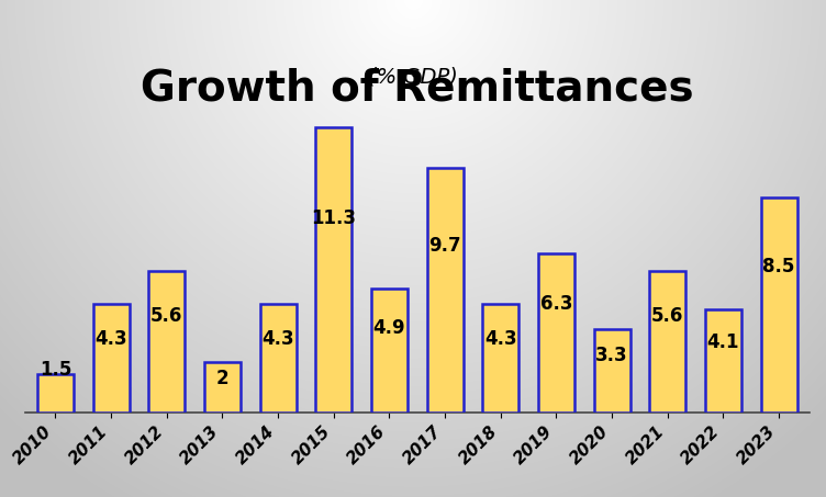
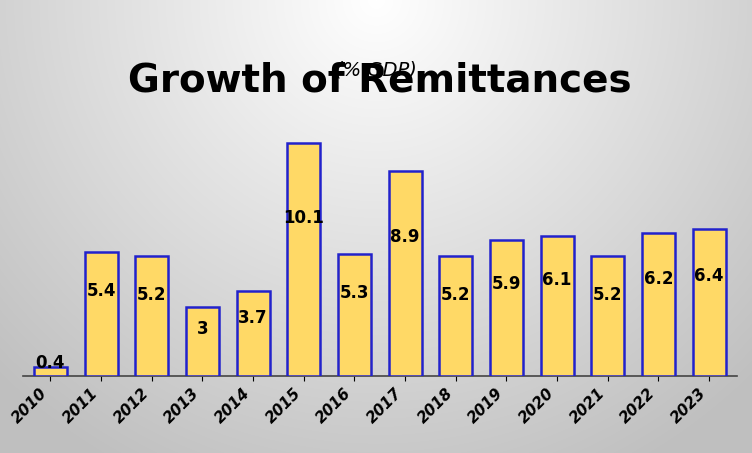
2010: 1.5 -> 0.4
2011: 4.3 -> 5.4
2012: 5.6 -> 5.2
2013: 2 -> 3
2014: 4.3 -> 3.7
2015: 11.3 -> 10.1
2016: 4.9 -> 5.3
2017: 9.7 -> 8.9
2018: 4.3 -> 5.2
2019: 6.3 -> 5.9
2020: 3.3 -> 6.1
2021: 5.6 -> 5.2
2022: 4.1 -> 6.2
2023: 8.5 -> 6.4
